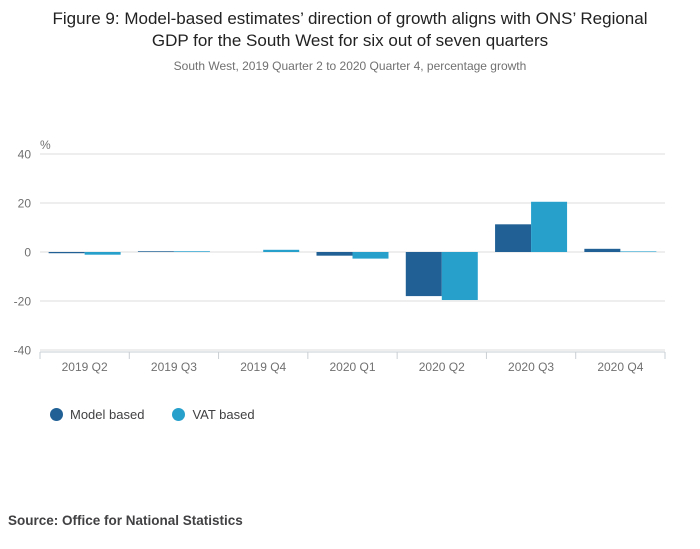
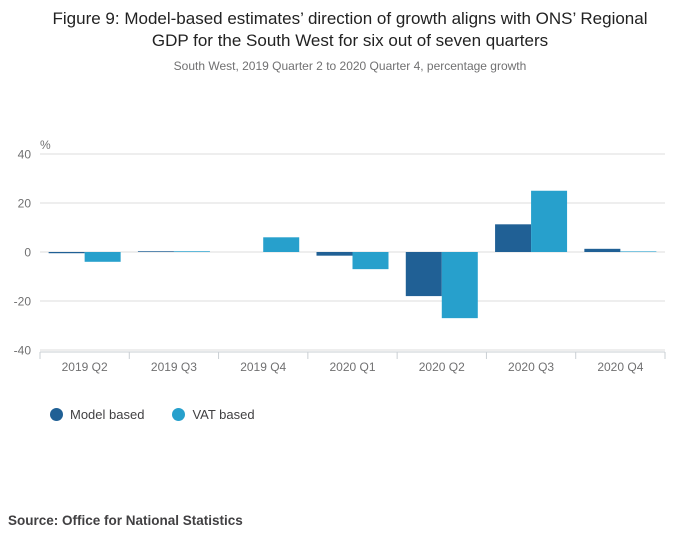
VAT based/2019 Q2: -1 -> -4
VAT based/2019 Q4: 1 -> 6
VAT based/2020 Q1: -3 -> -7
VAT based/2020 Q2: -20 -> -27
VAT based/2020 Q3: 20 -> 25
